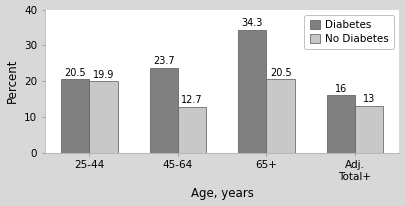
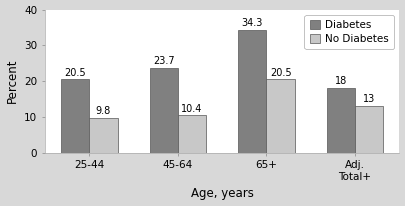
No Diabetes/25-44: 19.9 -> 9.8
No Diabetes/45-64: 12.7 -> 10.4
Diabetes/Adj. Total+: 16 -> 18
